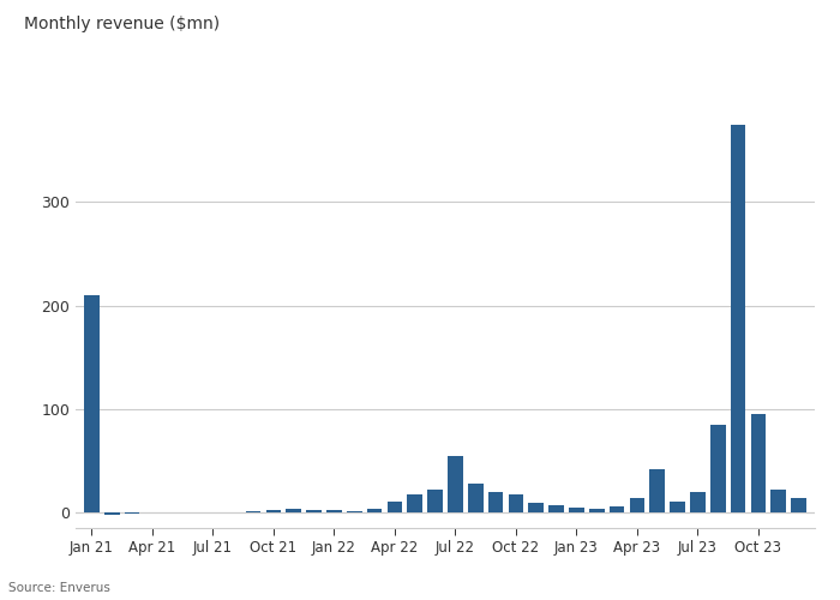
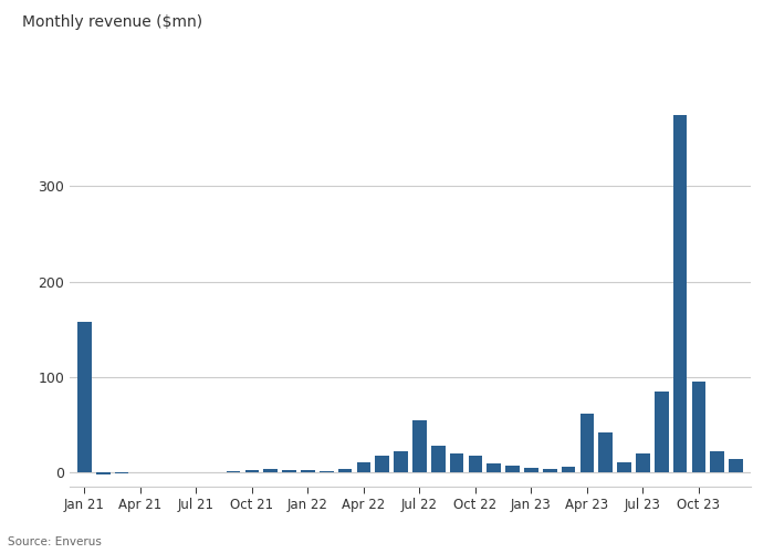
Jan 21: 210 -> 158
Apr 23: 14 -> 62
